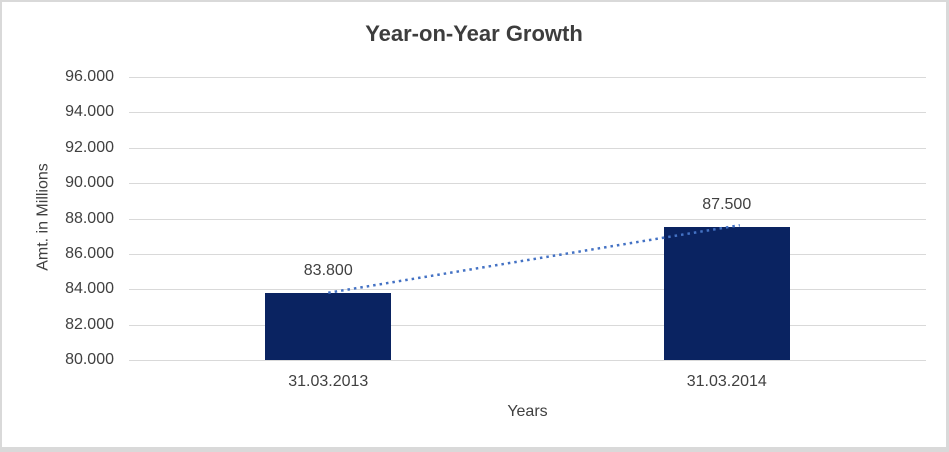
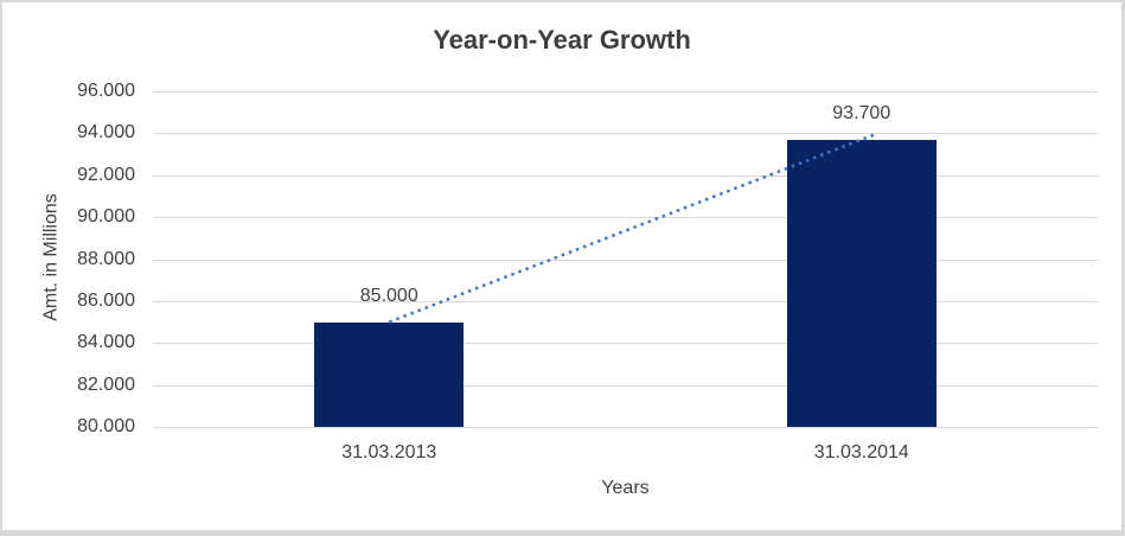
31.03.2013: 83.800 -> 85.000
31.03.2014: 87.500 -> 93.700
